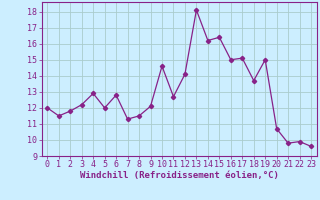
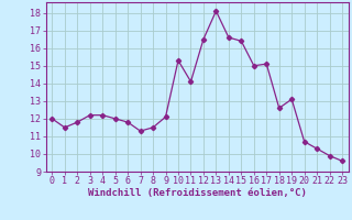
4: 12.9 -> 12.2
6: 12.8 -> 11.8
10: 14.6 -> 15.3
11: 12.7 -> 14.1
12: 14.1 -> 16.5
14: 16.2 -> 16.6
18: 13.7 -> 12.6
19: 15.0 -> 13.1
21: 9.8 -> 10.3
